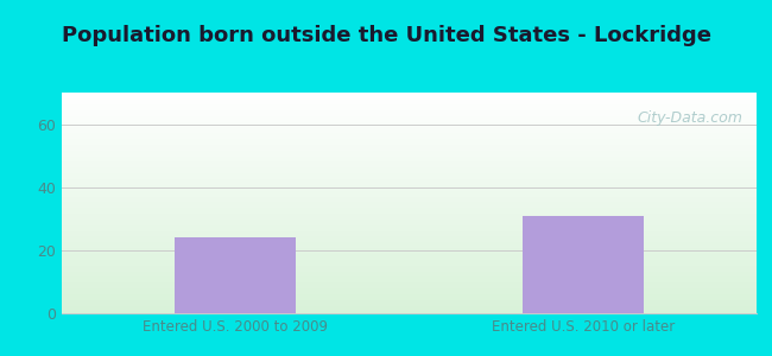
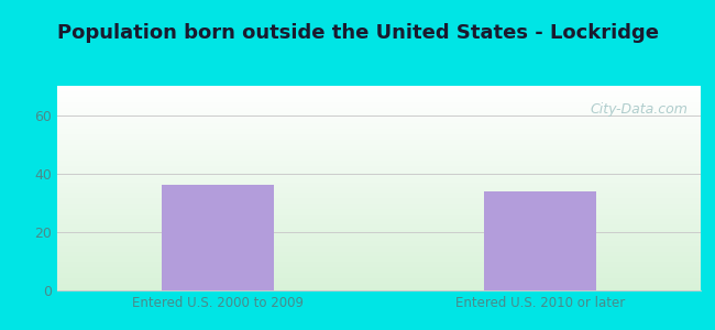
Entered U.S. 2000 to 2009: 24 -> 36
Entered U.S. 2010 or later: 31 -> 34
